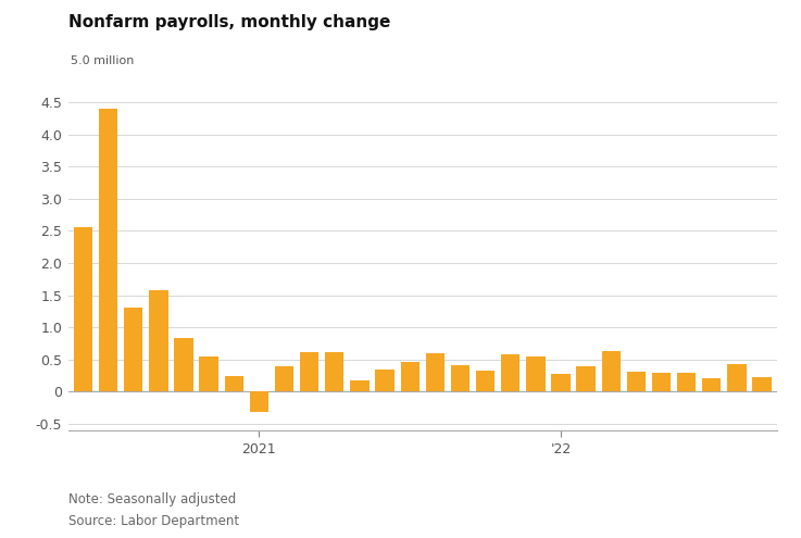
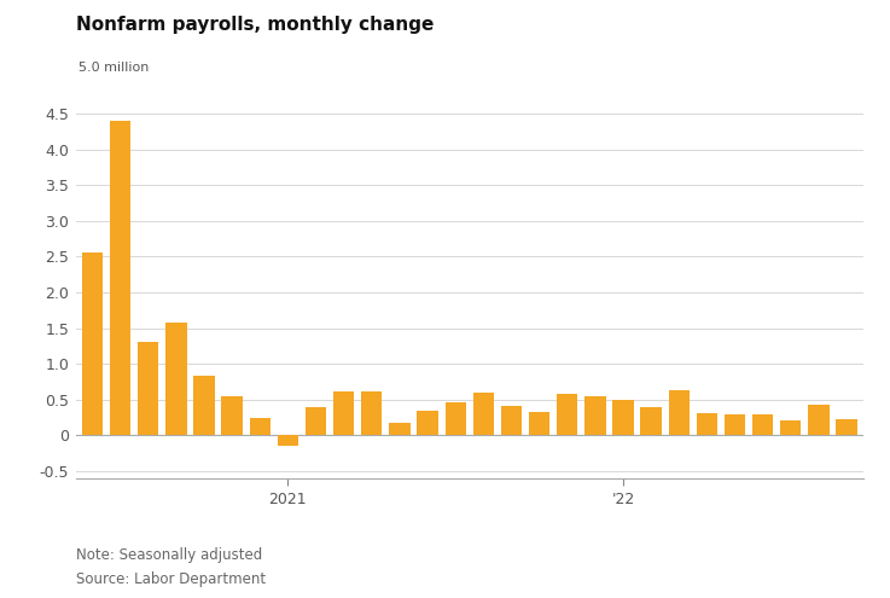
2021: -0.32 -> -0.14
'22: 0.28 -> 0.50
